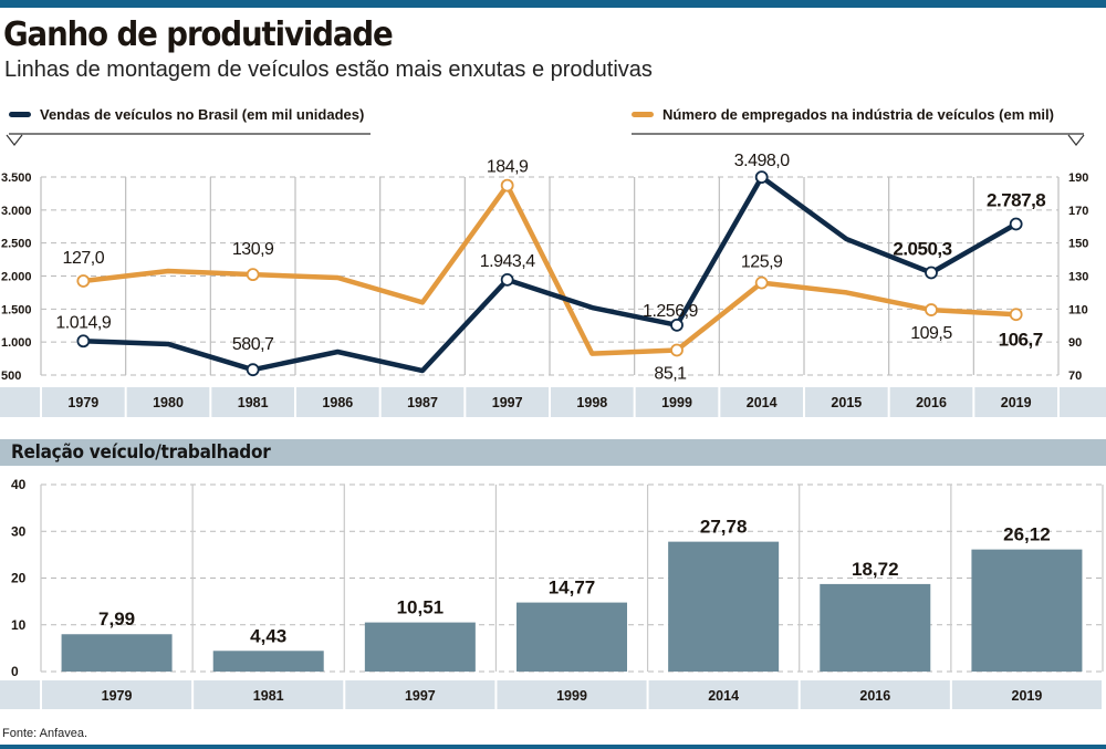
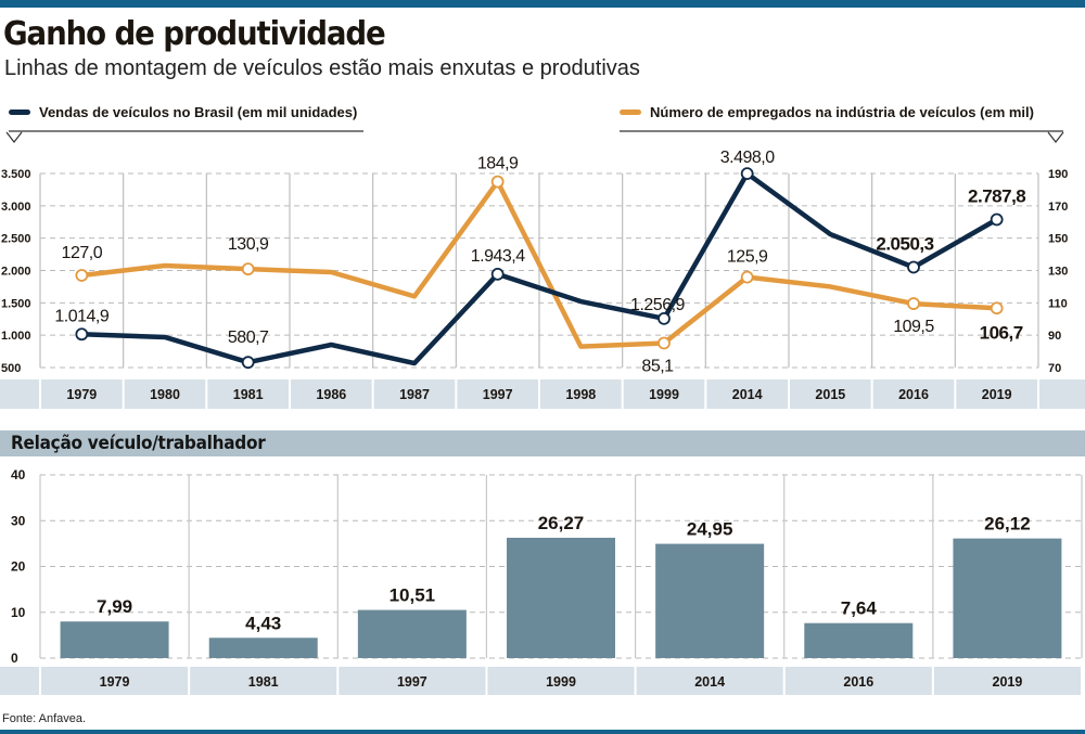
Relação veículo/trabalhador/1999: 14,77 -> 26,27
Relação veículo/trabalhador/2014: 27,78 -> 24,95
Relação veículo/trabalhador/2016: 18,72 -> 7,64
